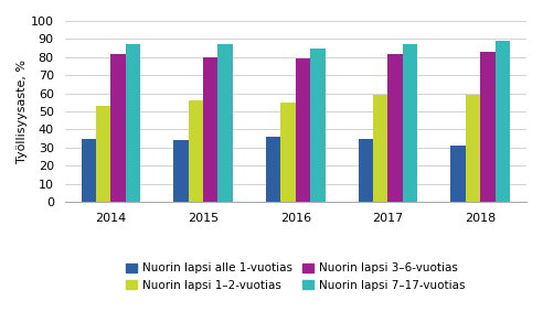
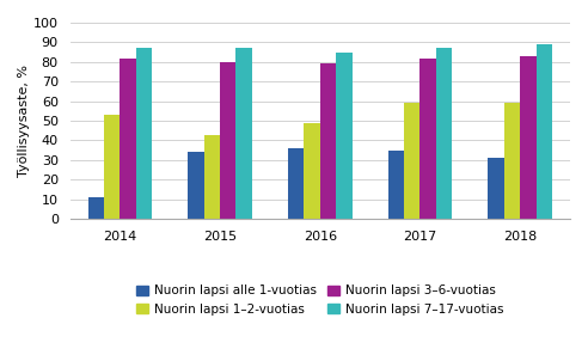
Nuorin lapsi alle 1-vuotias/2014: 35 -> 11
Nuorin lapsi 1–2-vuotias/2015: 56 -> 43
Nuorin lapsi 1–2-vuotias/2016: 55 -> 49
